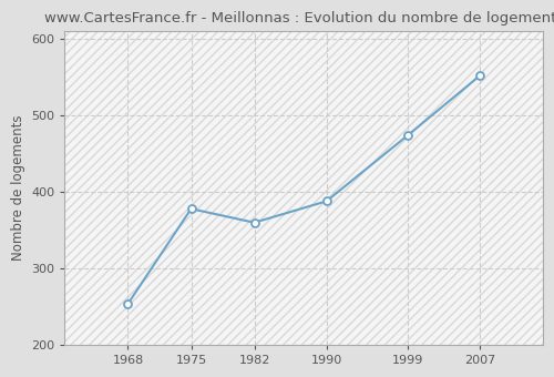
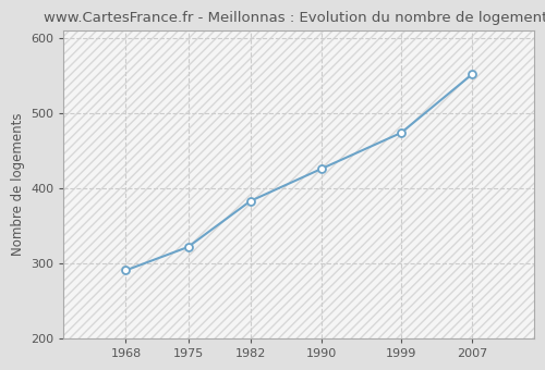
1968: 254 -> 291
1975: 378 -> 322
1982: 360 -> 383
1990: 388 -> 426
